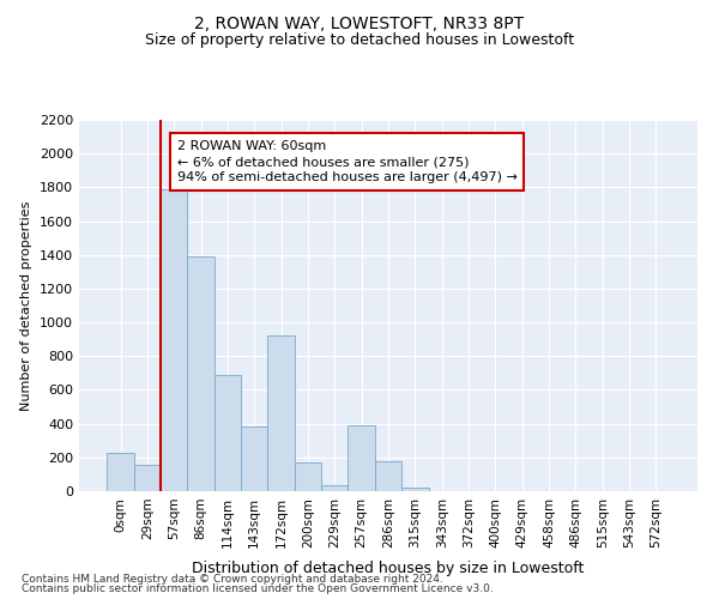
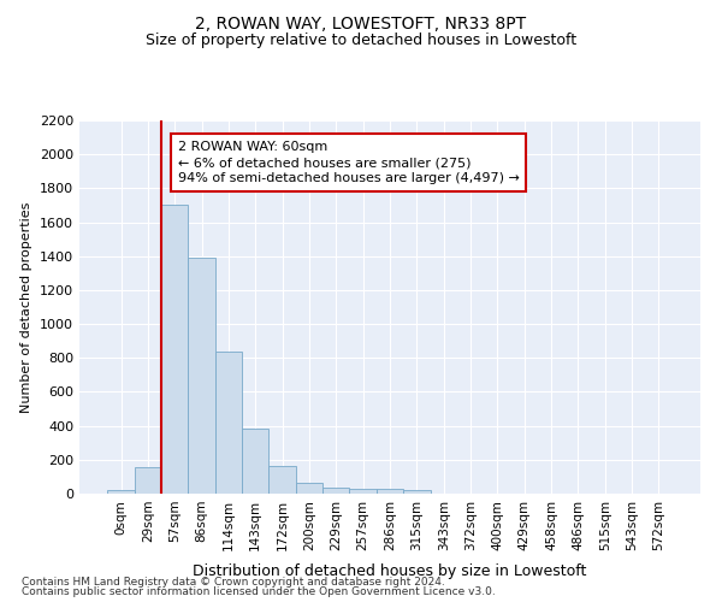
0sqm: 230 -> 20
57sqm: 1790 -> 1700
114sqm: 690 -> 840
172sqm: 920 -> 160
200sqm: 170 -> 60
257sqm: 390 -> 30
286sqm: 180 -> 30
